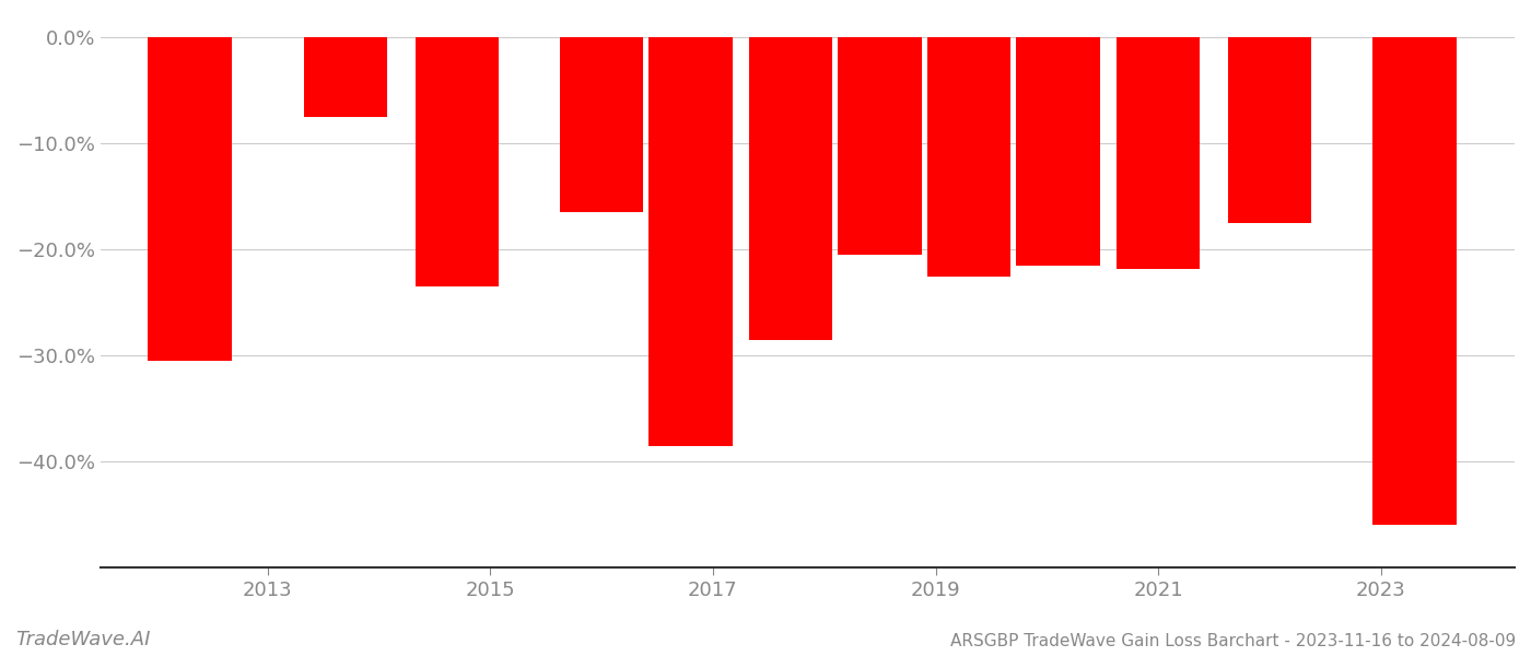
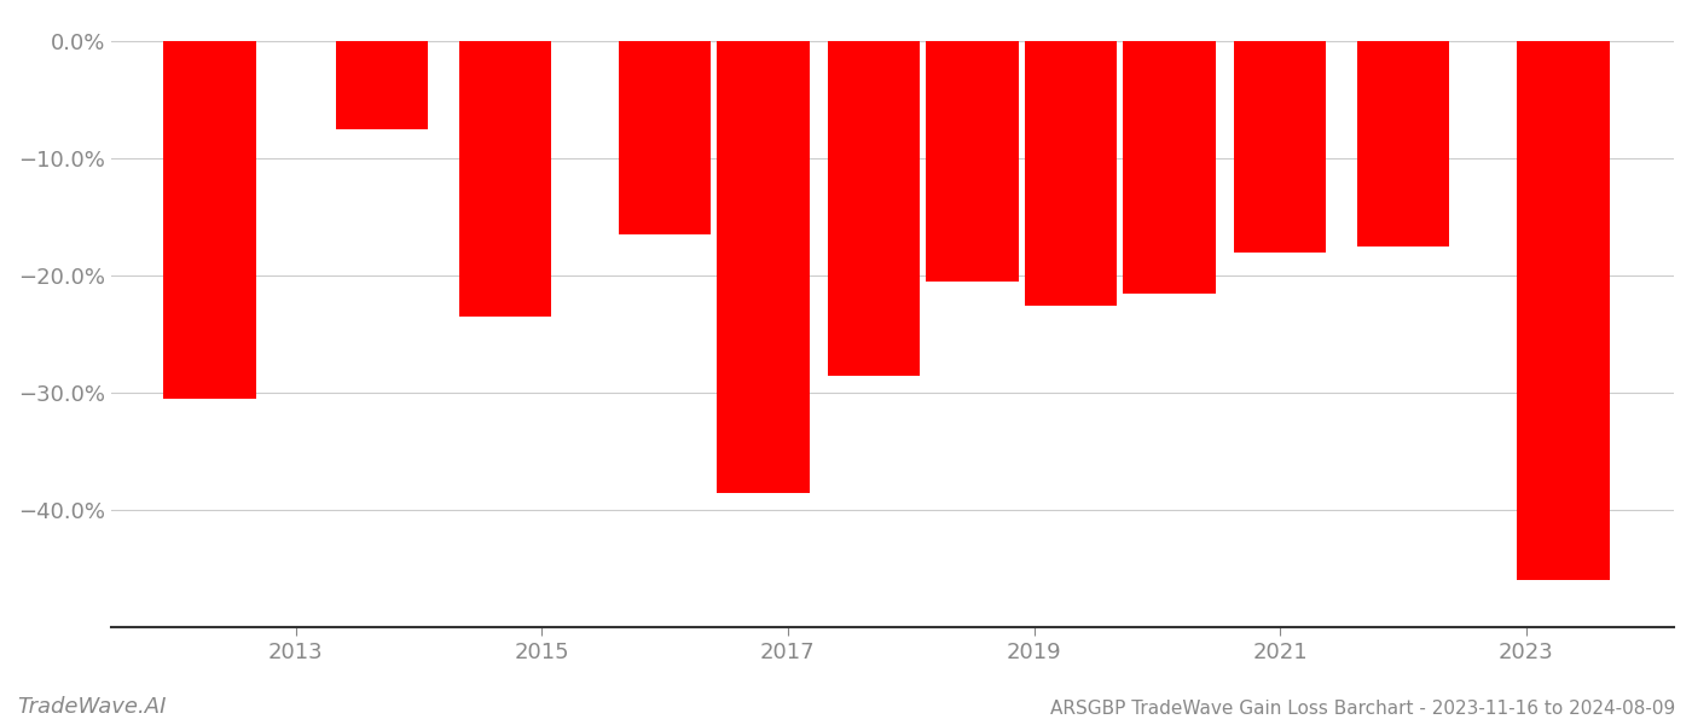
2021: -21.8% -> -18.0%
